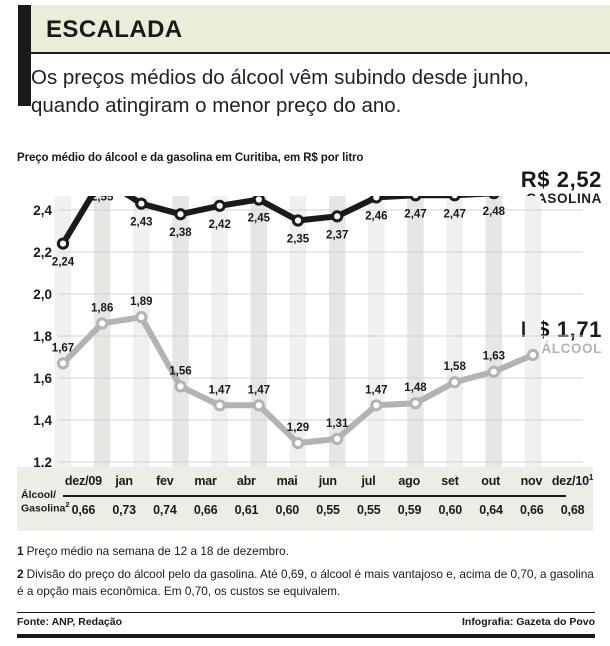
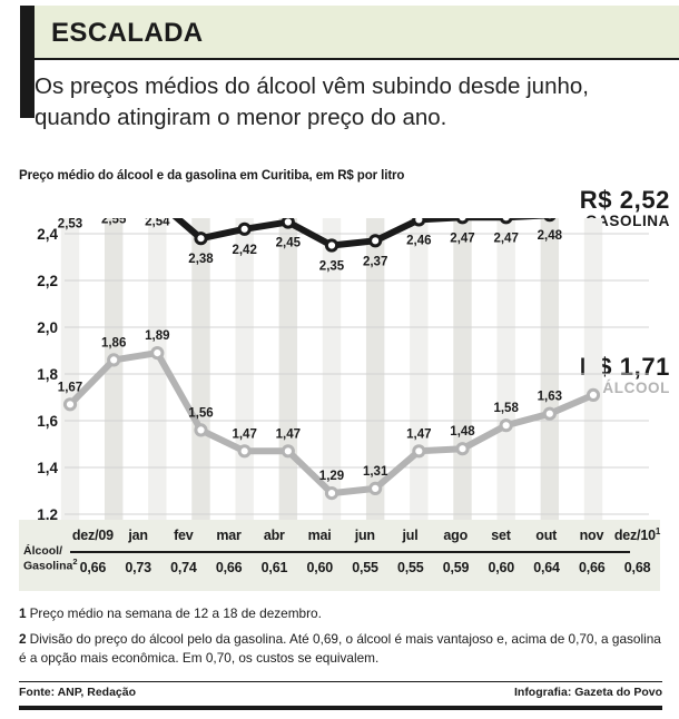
GASOLINA/dez/09: 2,24 -> 2,53
GASOLINA/fev: 2,43 -> 2,54
